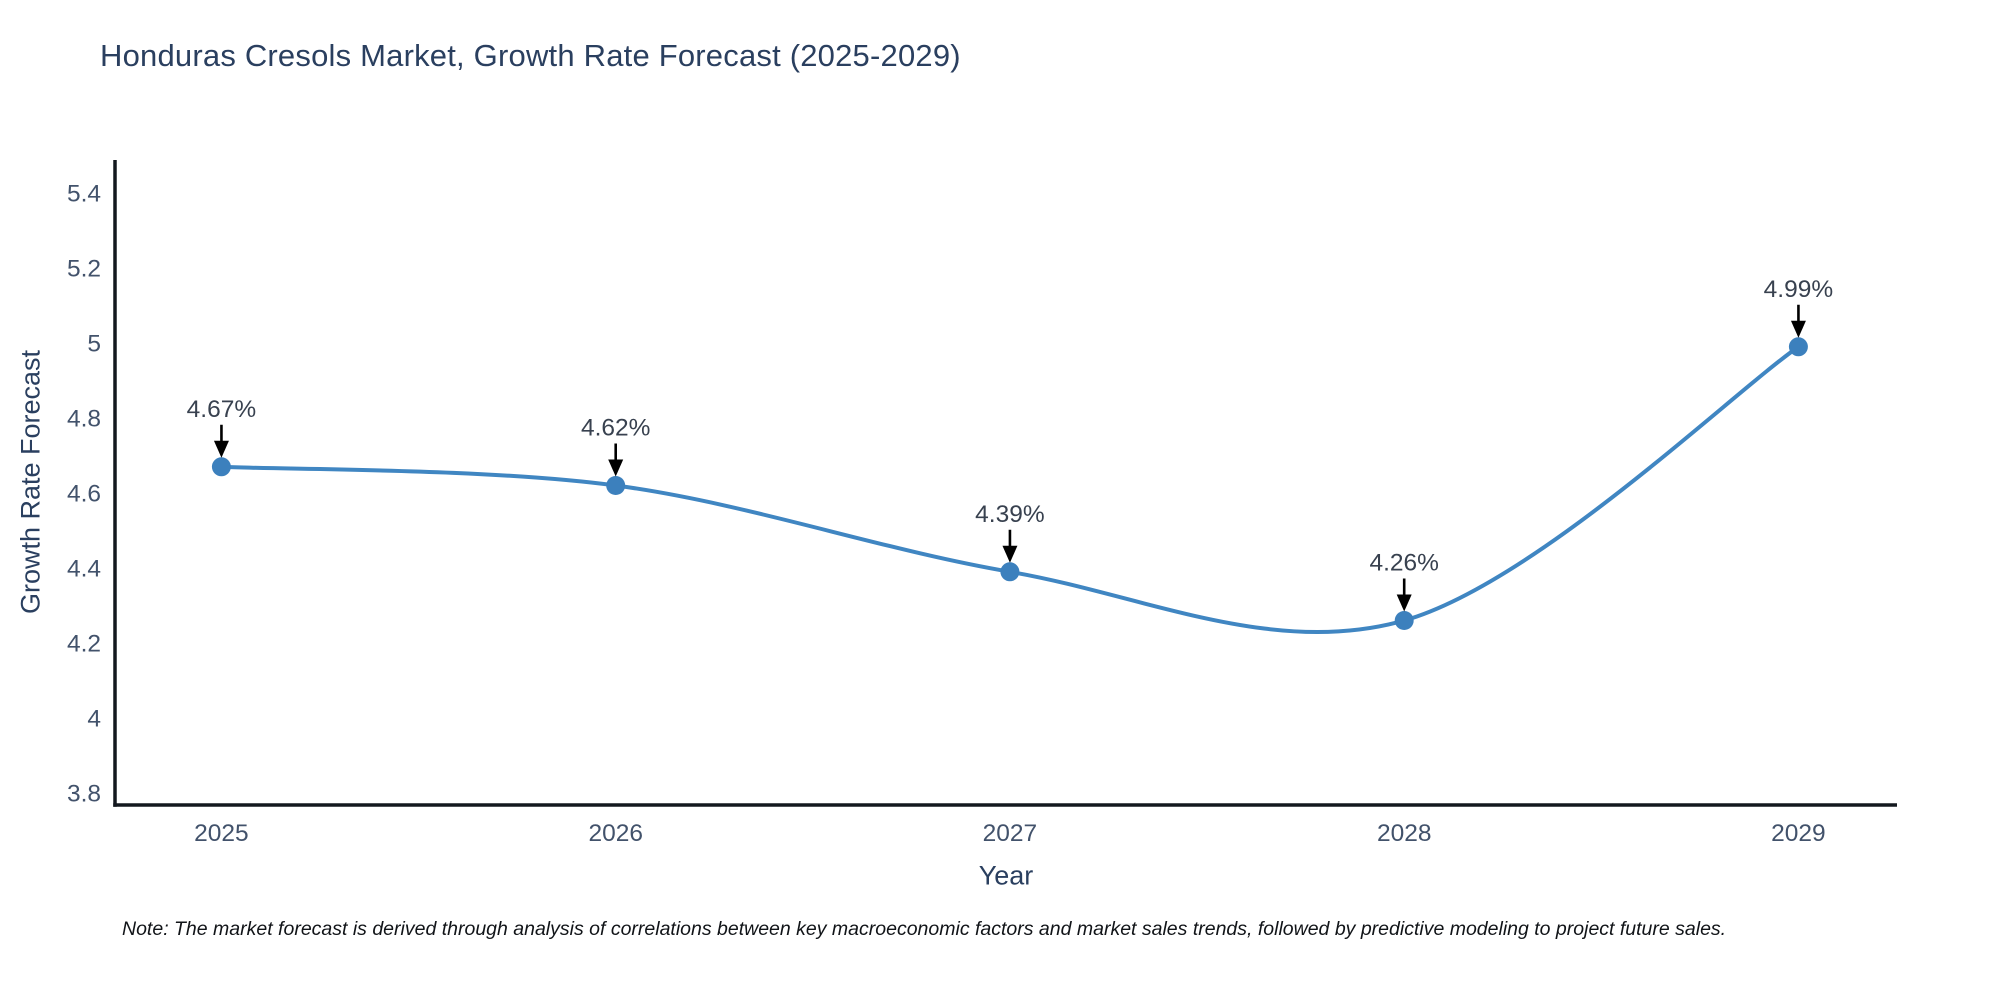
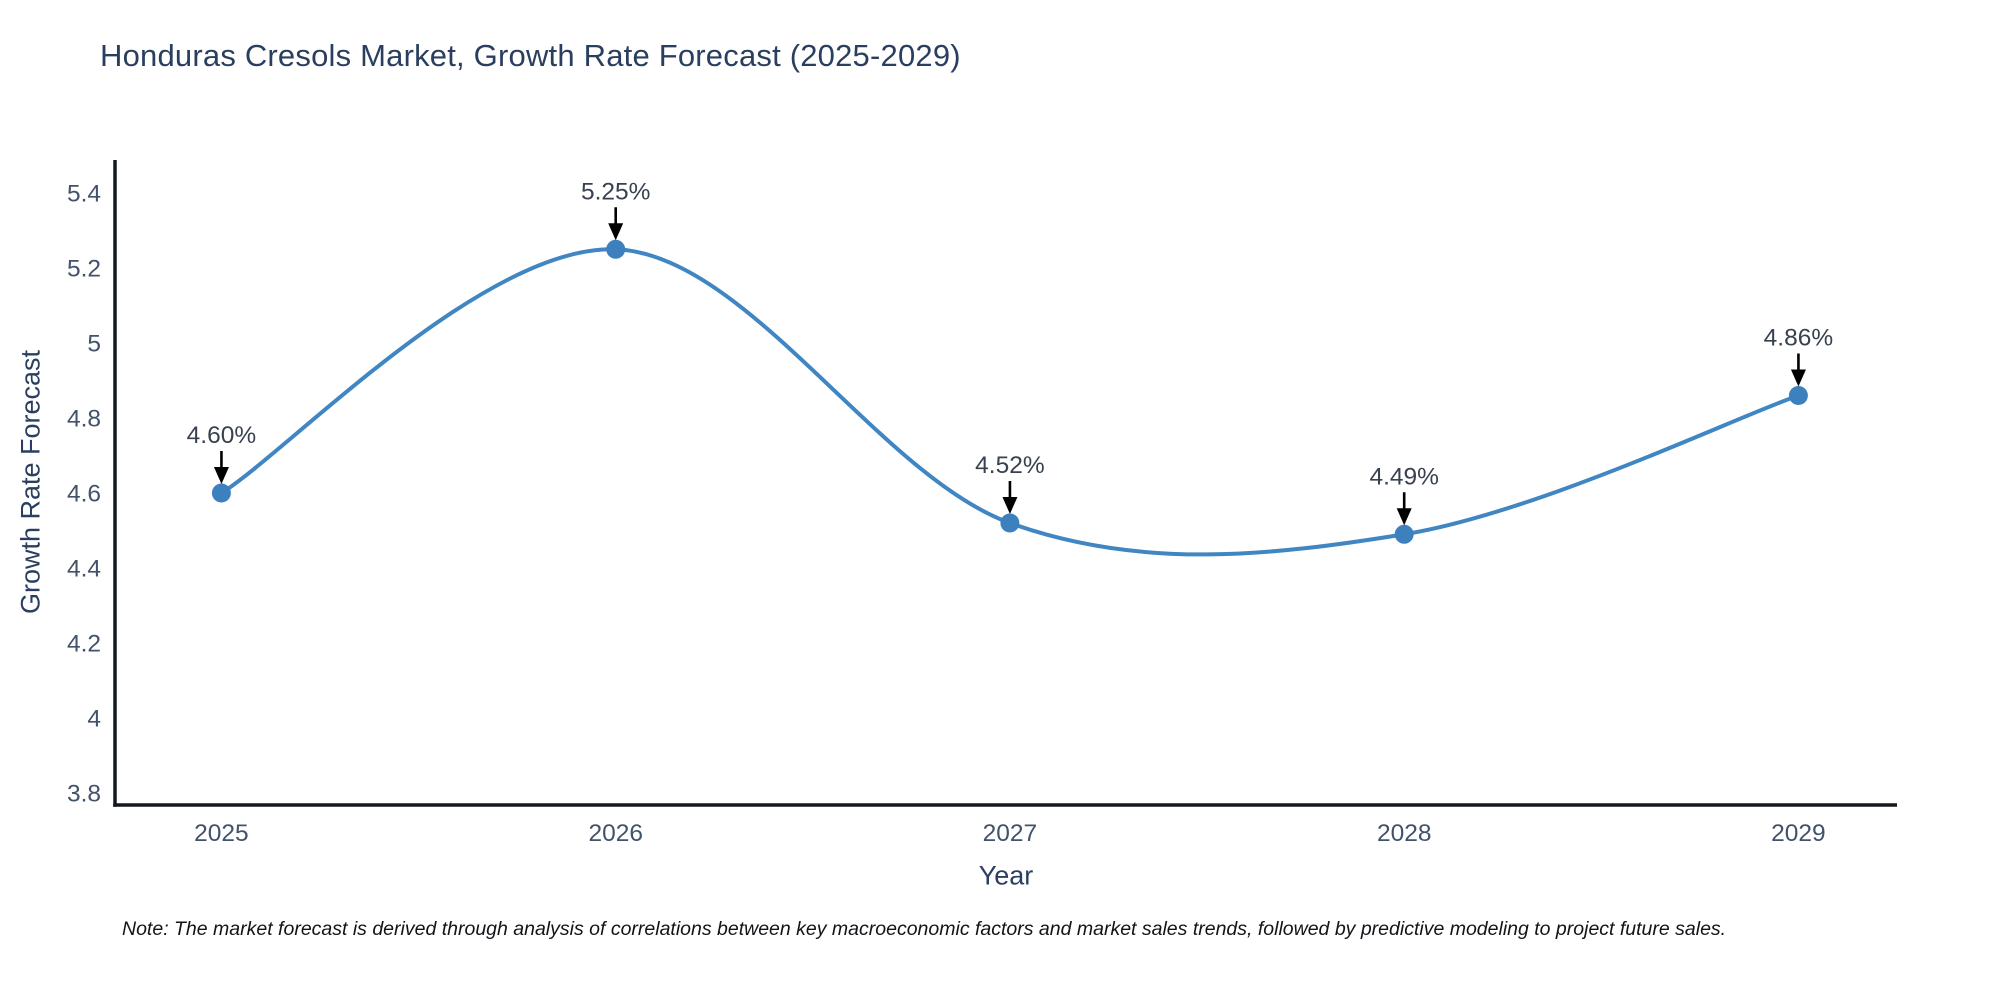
2025: 4.67% -> 4.60%
2026: 4.62% -> 5.25%
2027: 4.39% -> 4.52%
2028: 4.26% -> 4.49%
2029: 4.99% -> 4.86%
